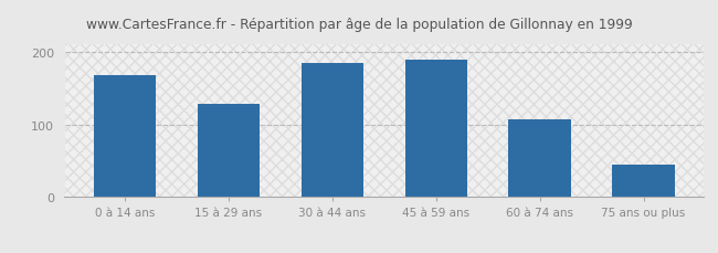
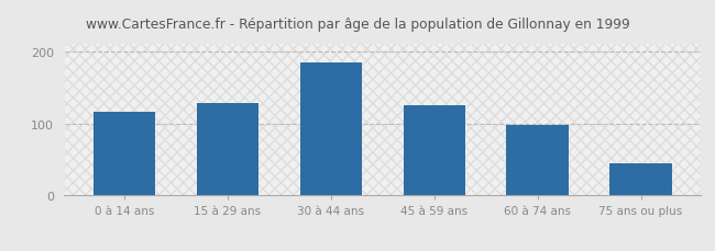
0 à 14 ans: 168 -> 116
45 à 59 ans: 189 -> 126
60 à 74 ans: 107 -> 98
